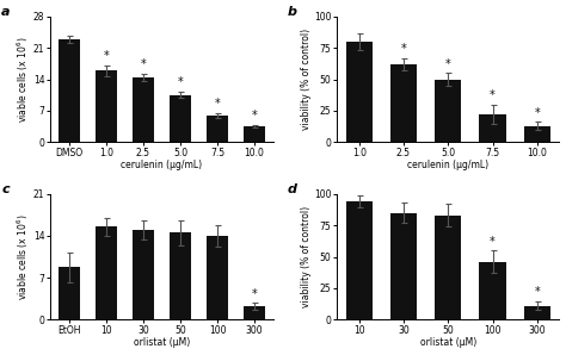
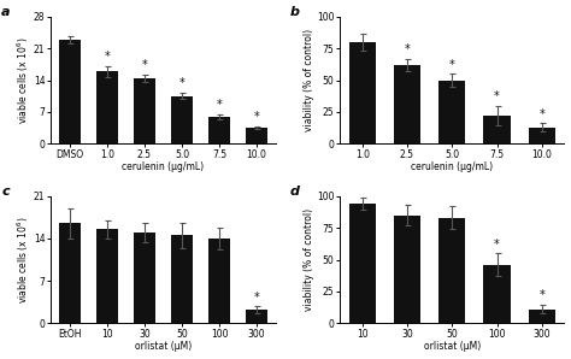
EtOH: 8.8 -> 16.5
